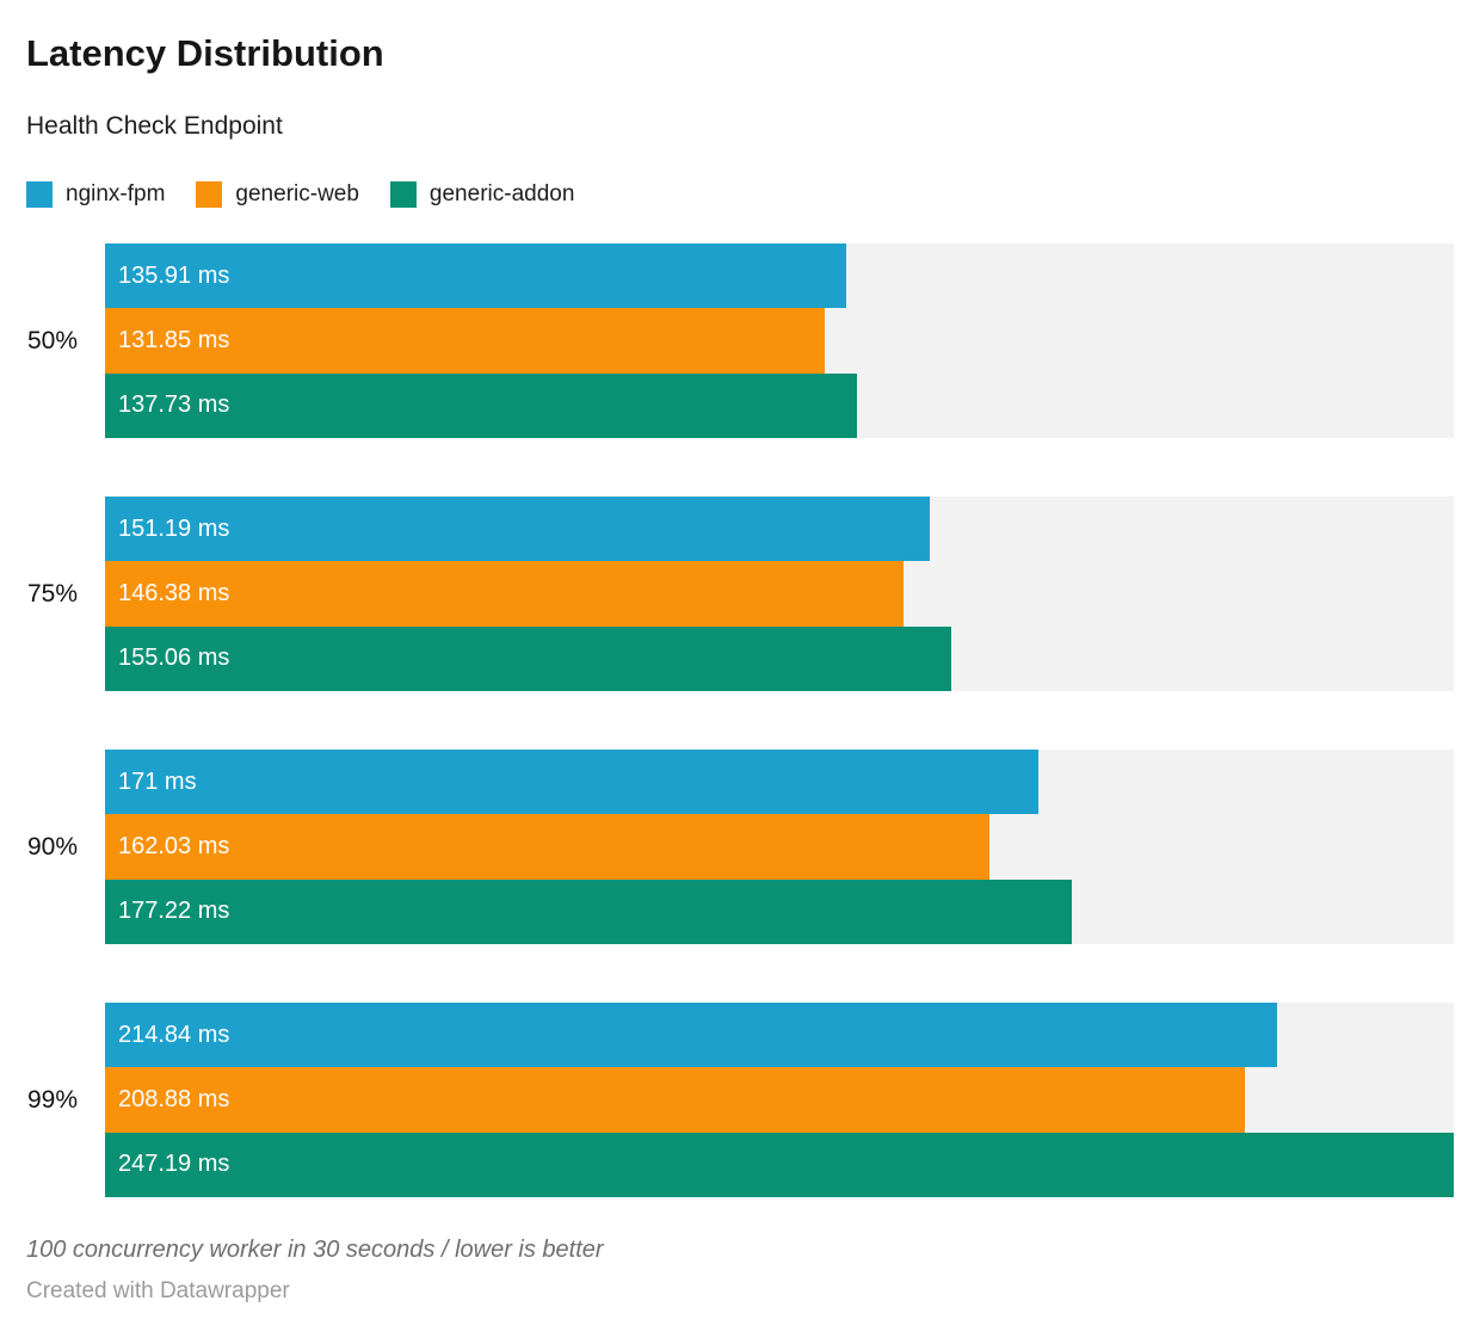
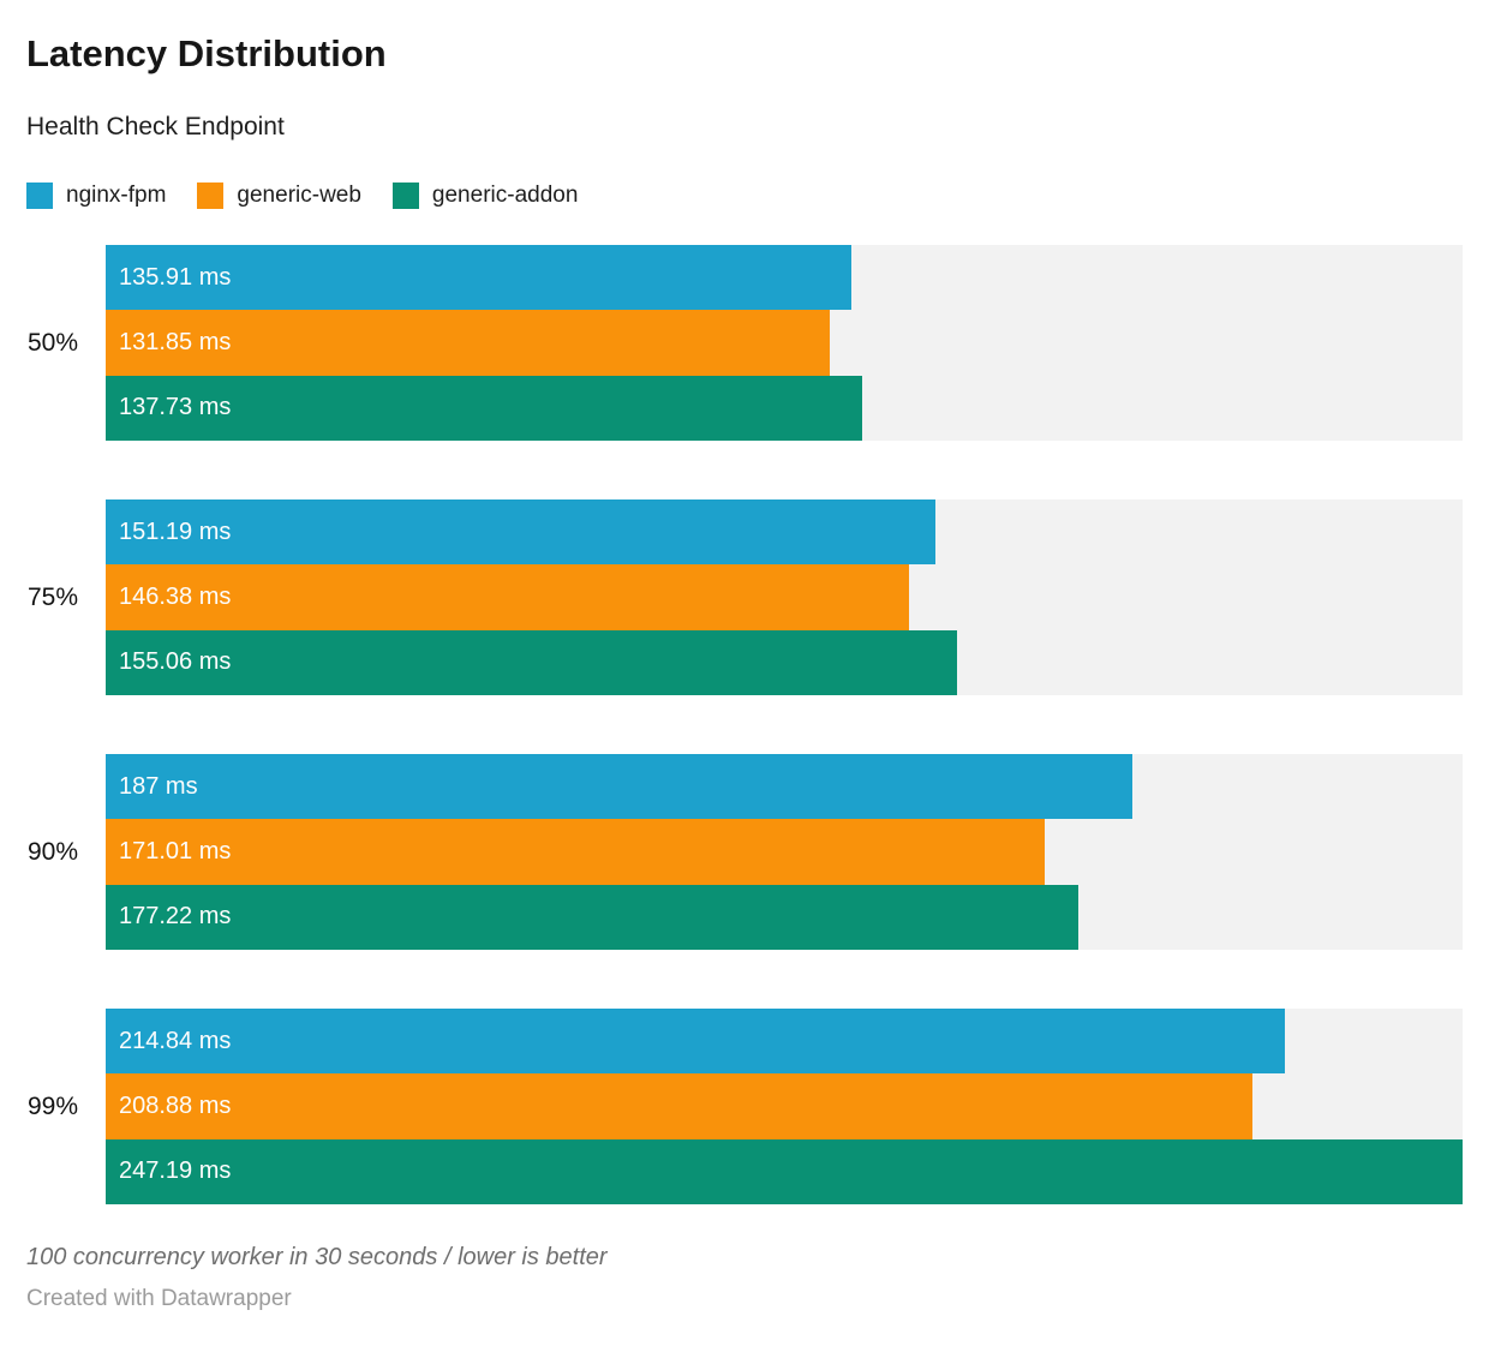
nginx-fpm/90%: 171 -> 187
generic-web/90%: 162.03 -> 171.01
